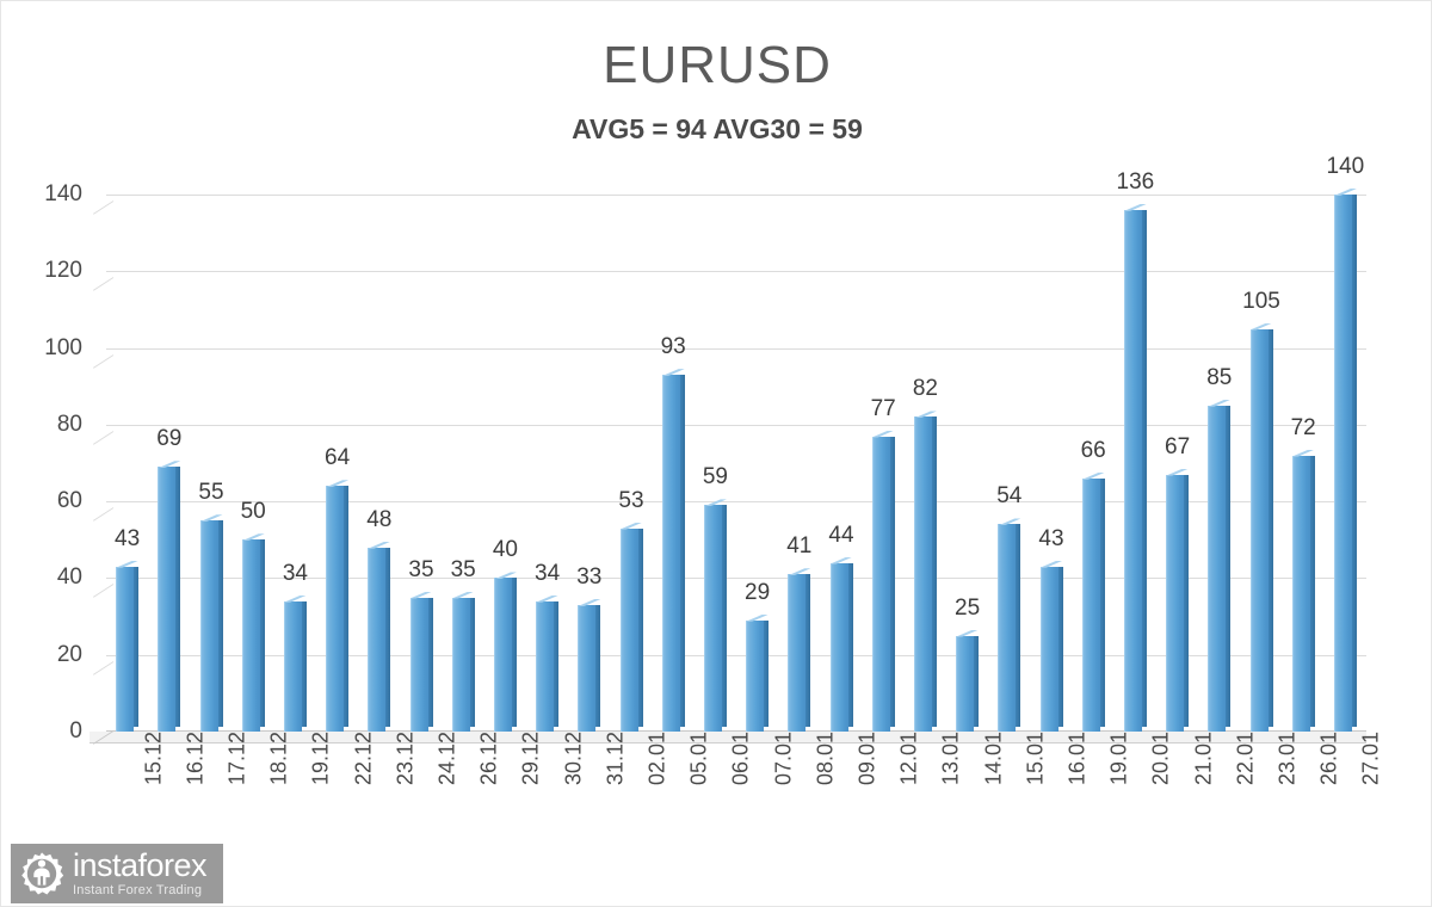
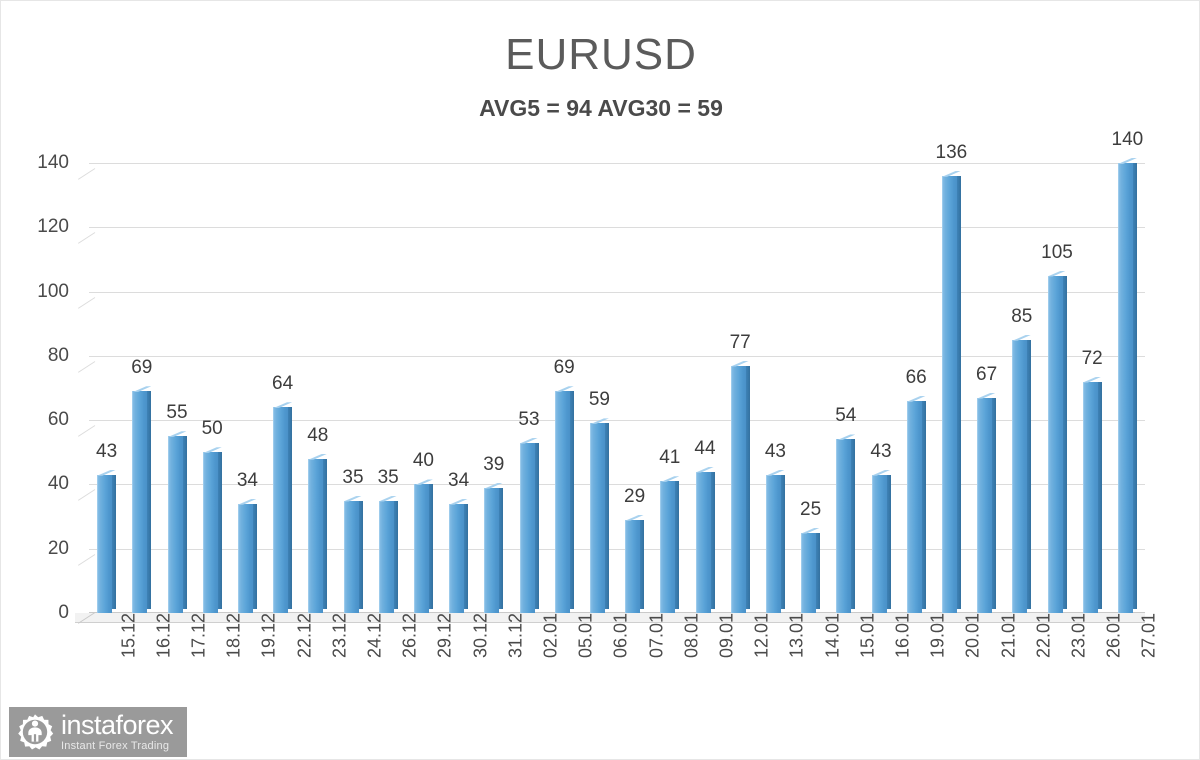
31.12: 33 -> 39
05.01: 93 -> 69
13.01: 82 -> 43
